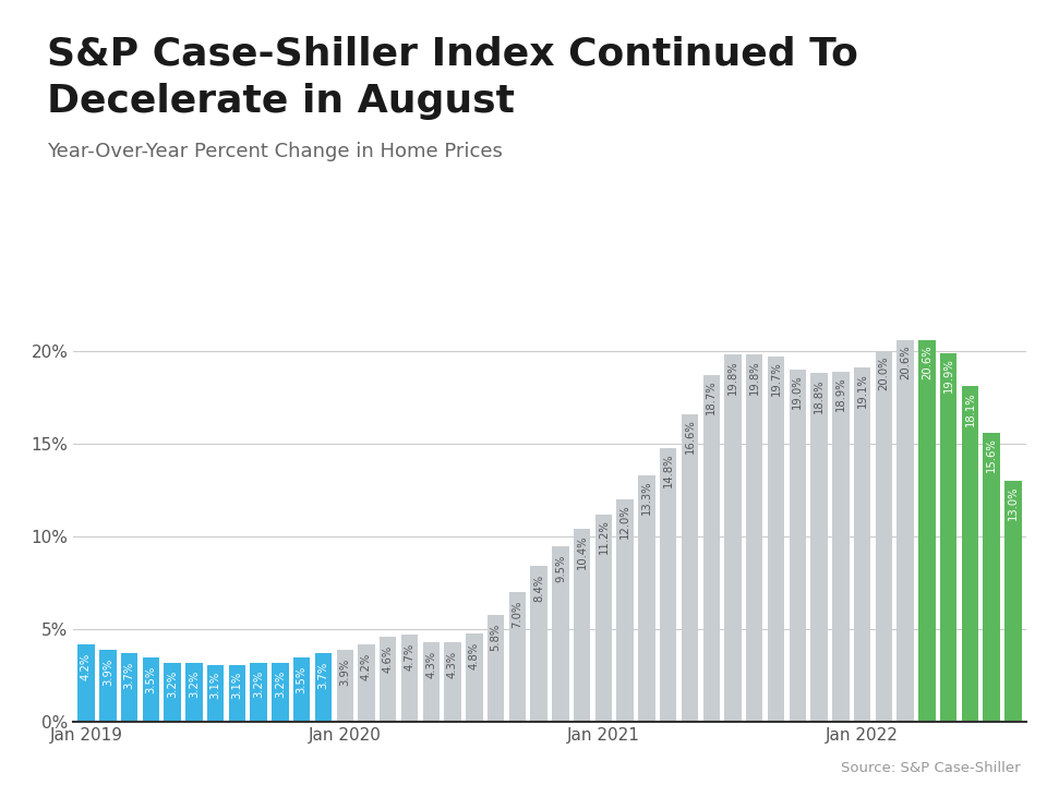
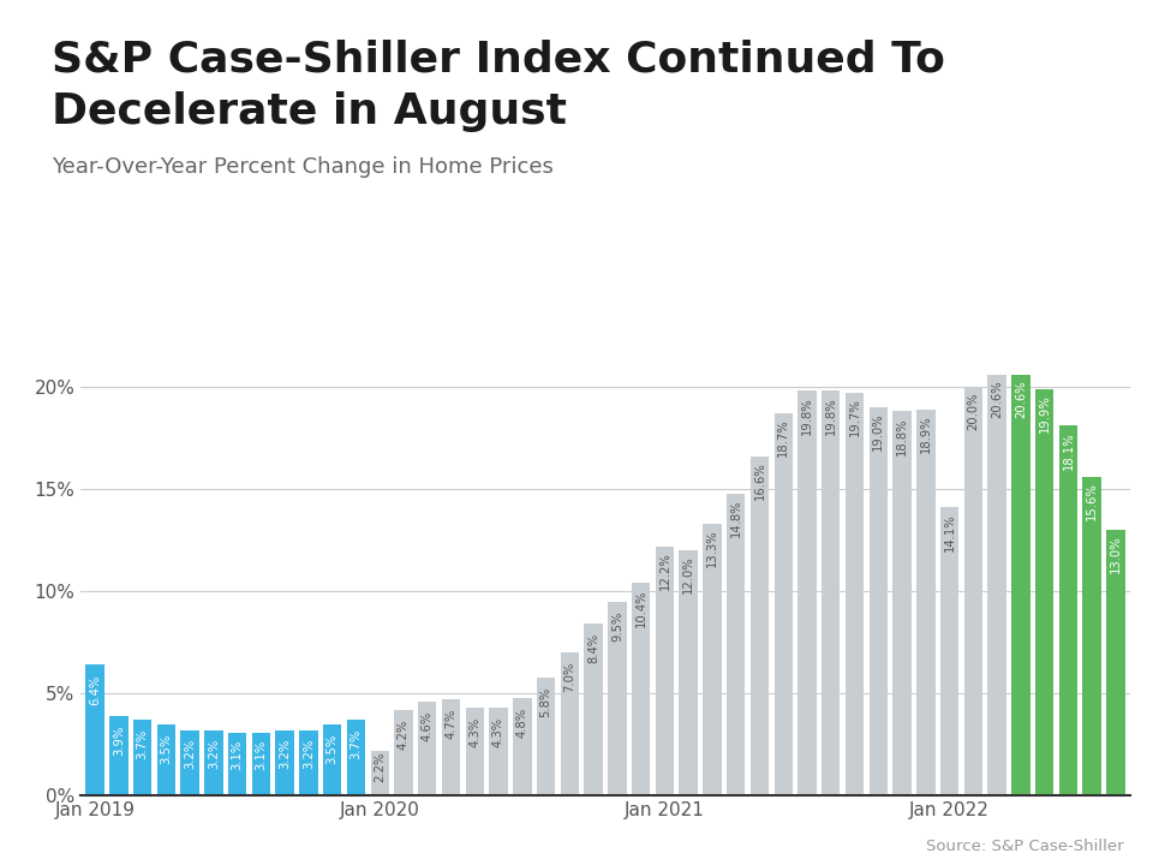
Jan 2019: 4.2% -> 6.4%
Jan 2020: 3.9% -> 2.2%
Jan 2021: 11.2% -> 12.2%
Jan 2022: 19.1% -> 14.1%
